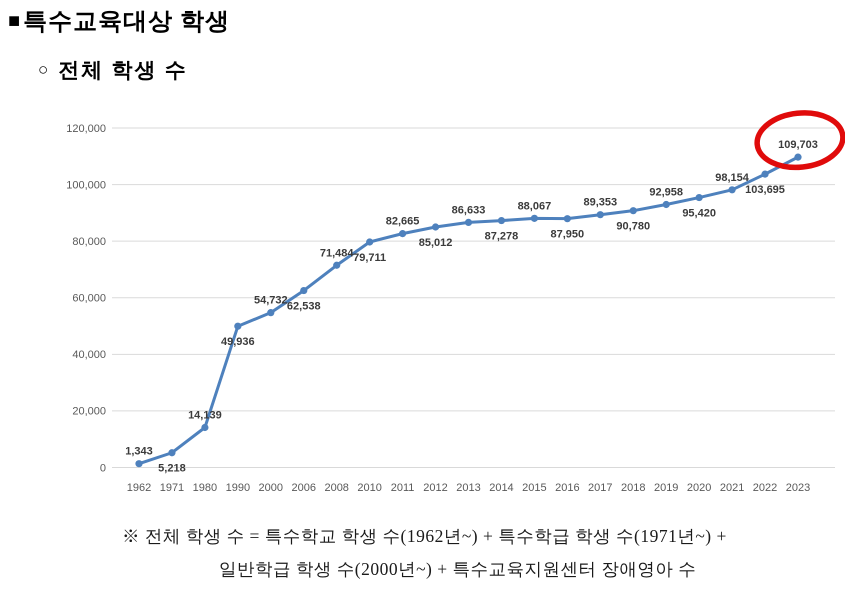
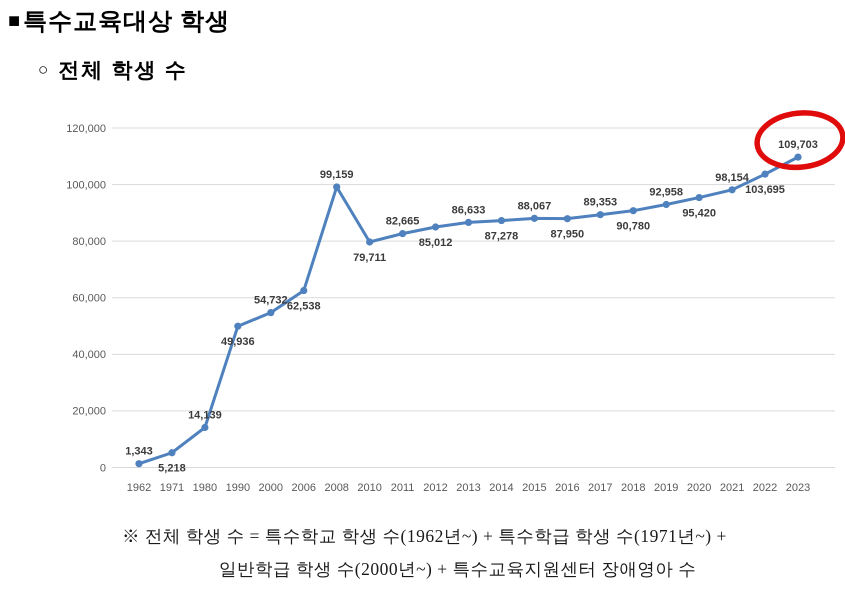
2008: 71,484 -> 99,159
